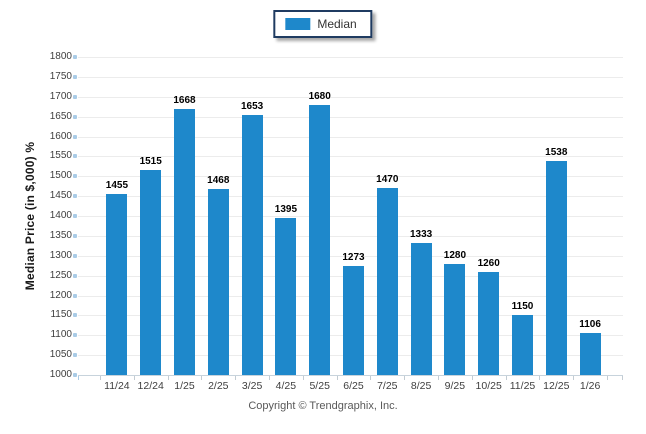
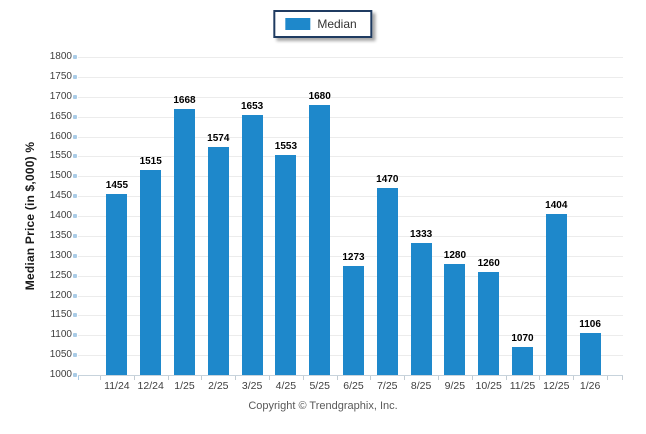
2/25: 1468 -> 1574
4/25: 1395 -> 1553
11/25: 1150 -> 1070
12/25: 1538 -> 1404
